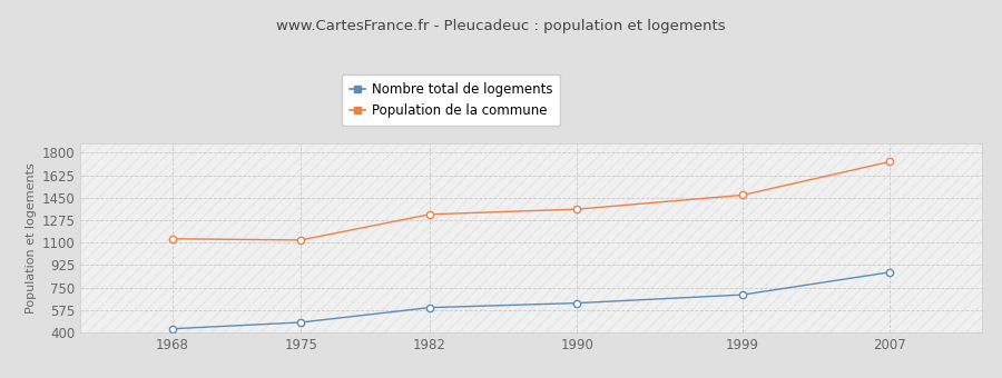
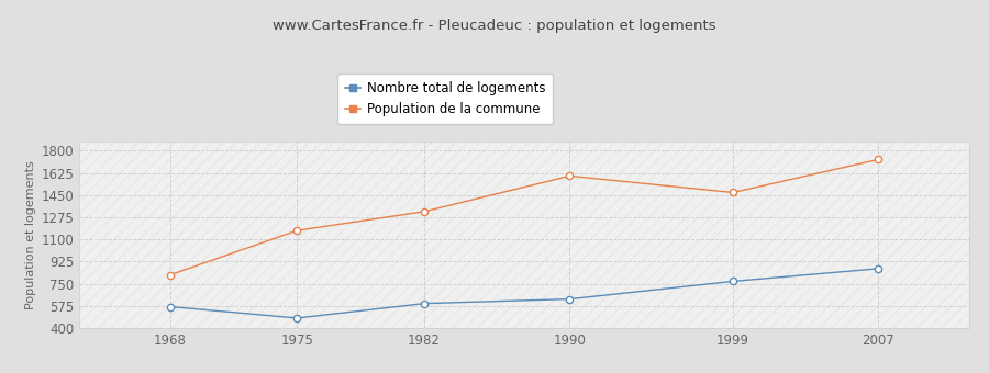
Nombre total de logements/1968: 430 -> 570
Population de la commune/1968: 1130 -> 820
Population de la commune/1975: 1120 -> 1170
Population de la commune/1990: 1360 -> 1600
Nombre total de logements/1999: 700 -> 770
